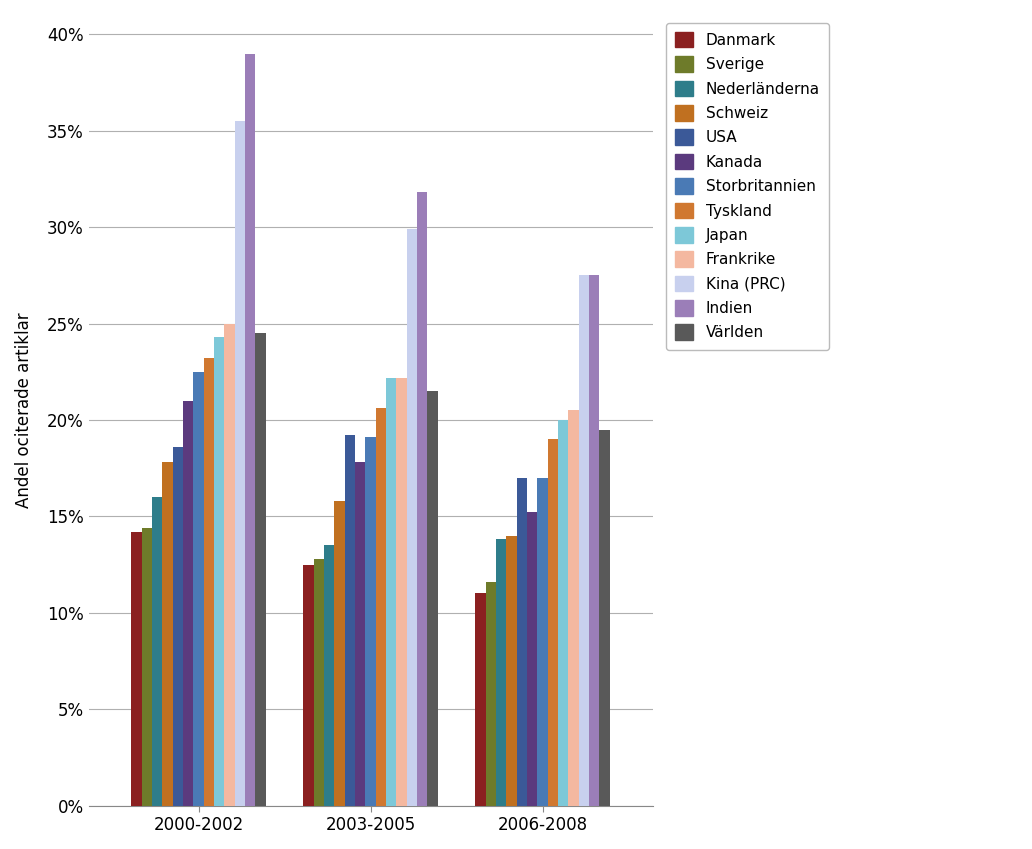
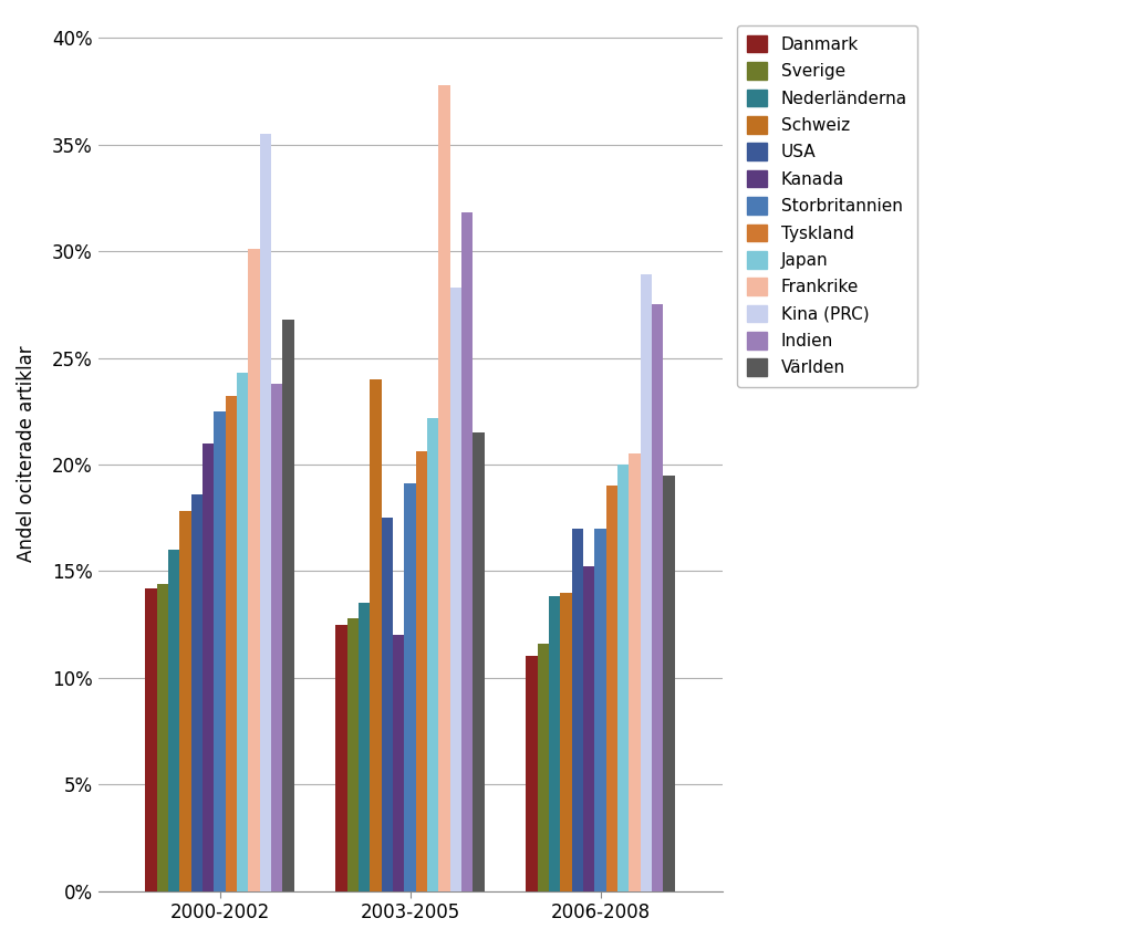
Frankrike/2000-2002: 25.0% -> 30.1%
Indien/2000-2002: 39.0% -> 23.8%
Världen/2000-2002: 24.5% -> 26.8%
Schweiz/2003-2005: 15.8% -> 24.0%
USA/2003-2005: 19.2% -> 17.5%
Kanada/2003-2005: 17.8% -> 12.0%
Frankrike/2003-2005: 22.2% -> 37.8%
Kina (PRC)/2003-2005: 29.9% -> 28.3%
Kina (PRC)/2006-2008: 27.5% -> 28.9%
